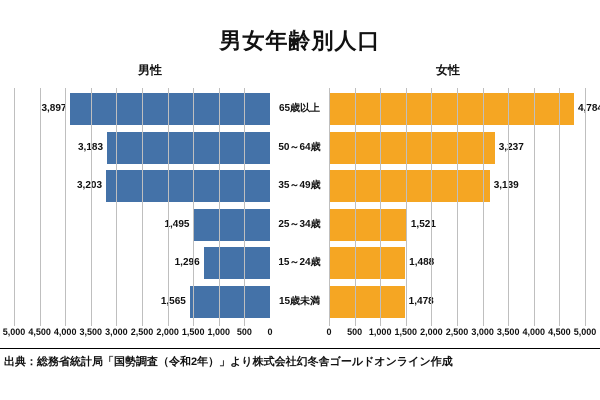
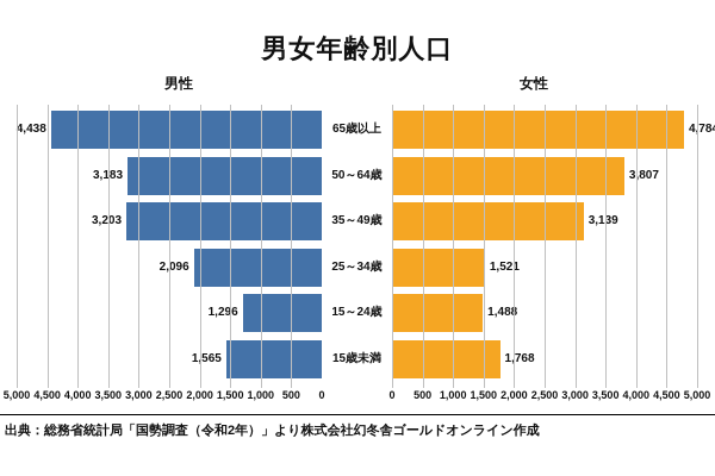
男性/65歳以上: 3,897 -> 4,438
女性/50～64歳: 3,237 -> 3,807
男性/25～34歳: 1,495 -> 2,096
女性/15歳未満: 1,478 -> 1,768
